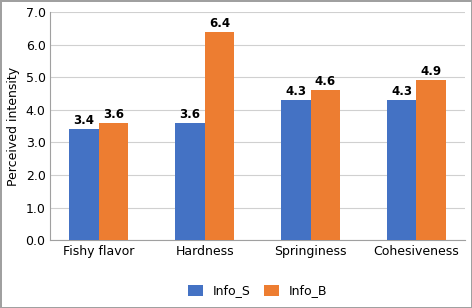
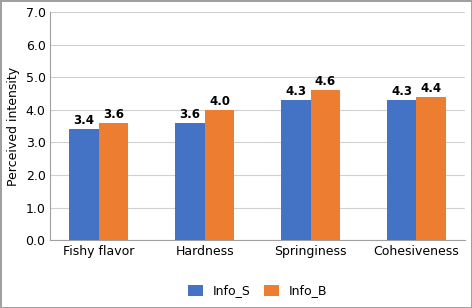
Info_B/Hardness: 6.4 -> 4.0
Info_B/Cohesiveness: 4.9 -> 4.4
